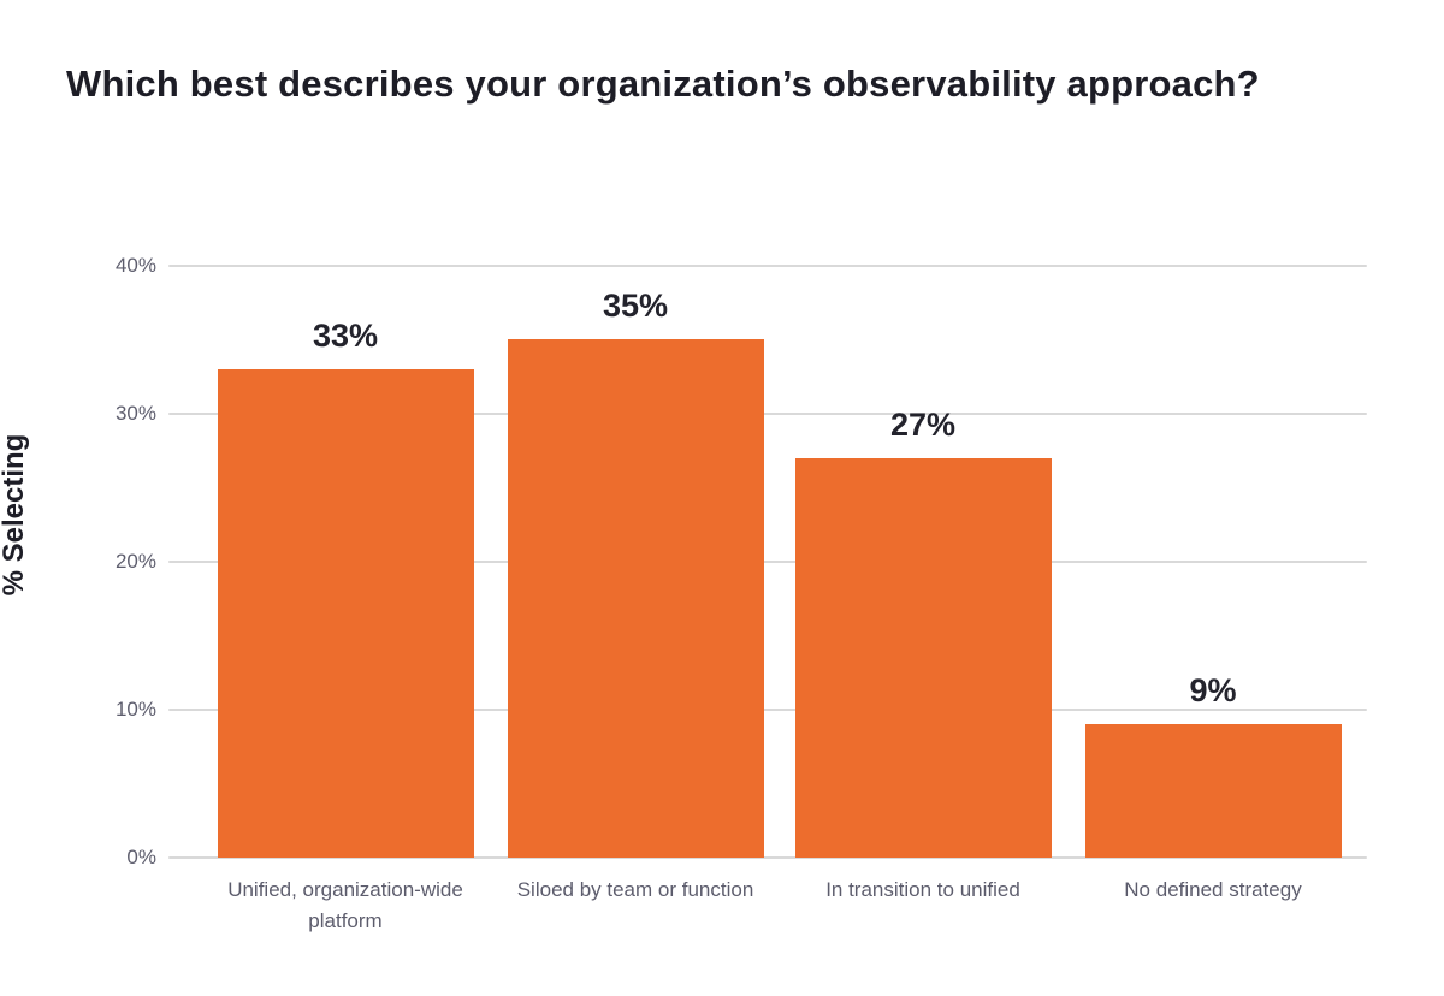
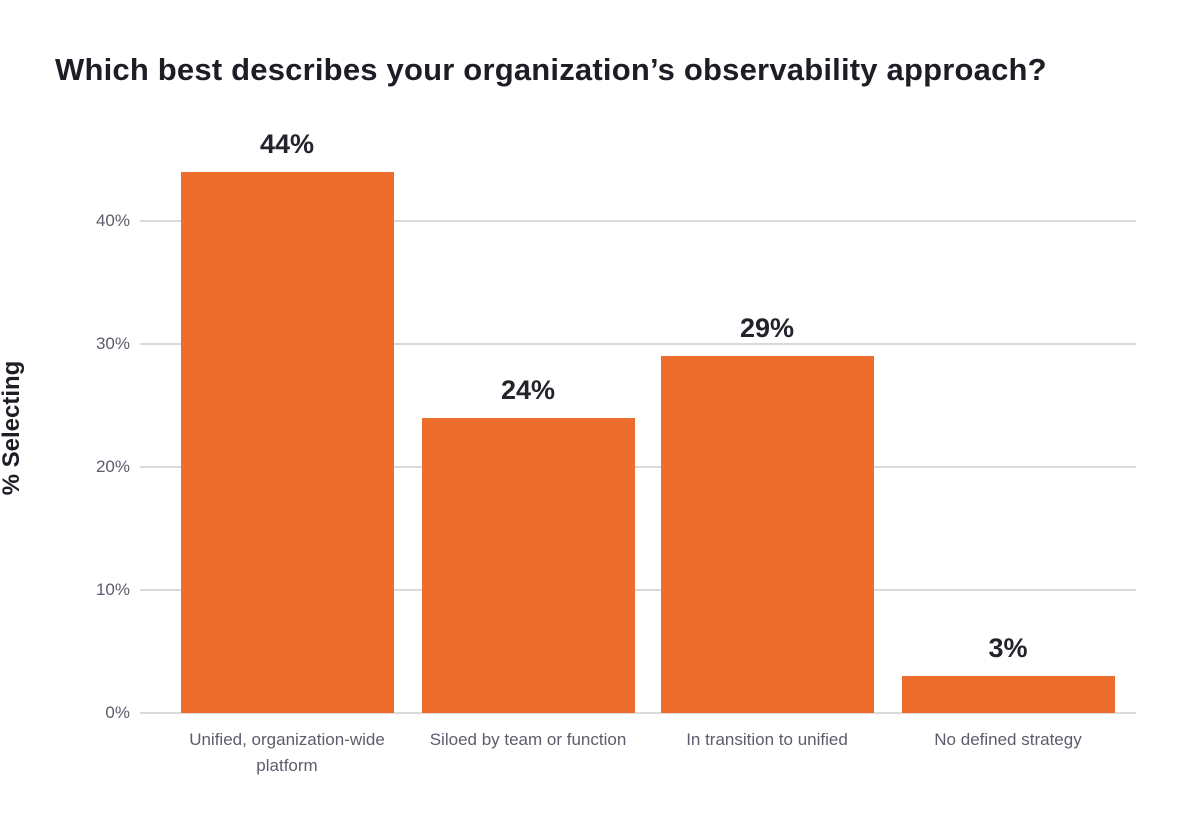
Unified, organization-wide platform: 33% -> 44%
Siloed by team or function: 35% -> 24%
In transition to unified: 27% -> 29%
No defined strategy: 9% -> 3%
